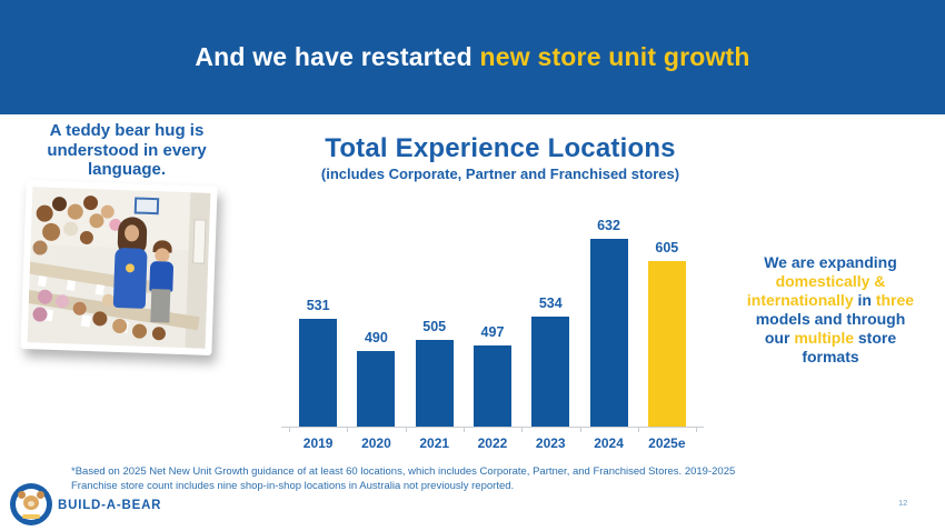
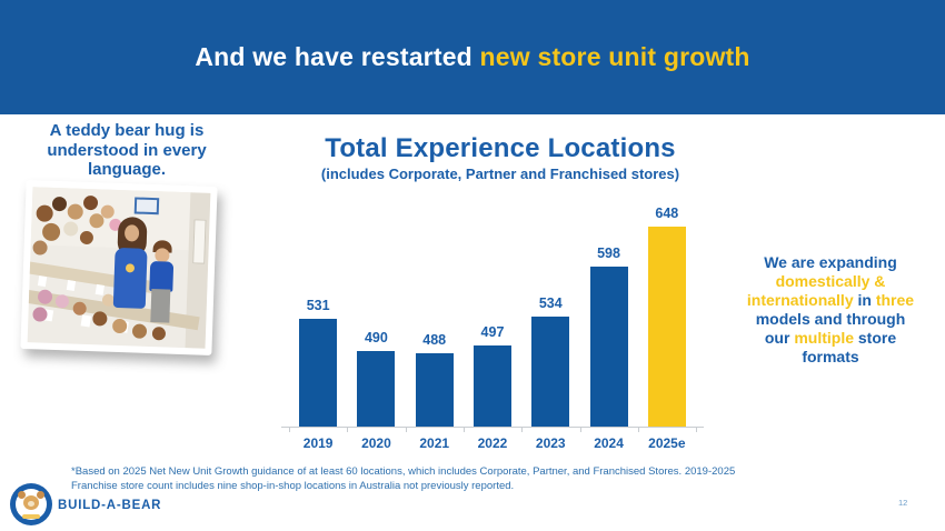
2021: 505 -> 488
2024: 632 -> 598
2025e: 605 -> 648
